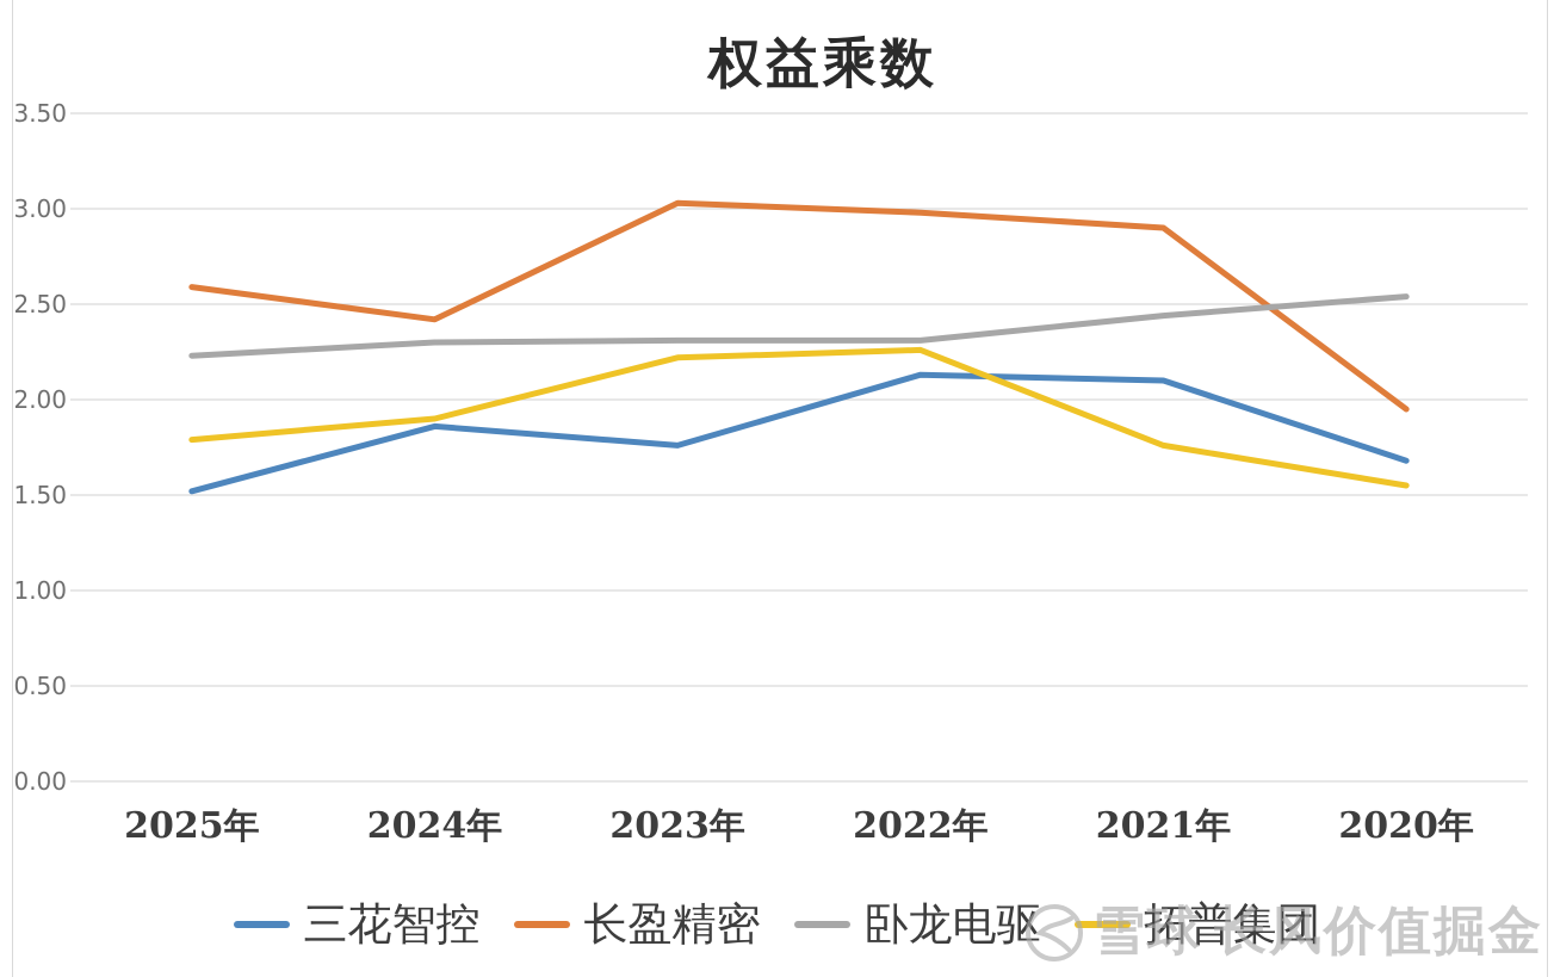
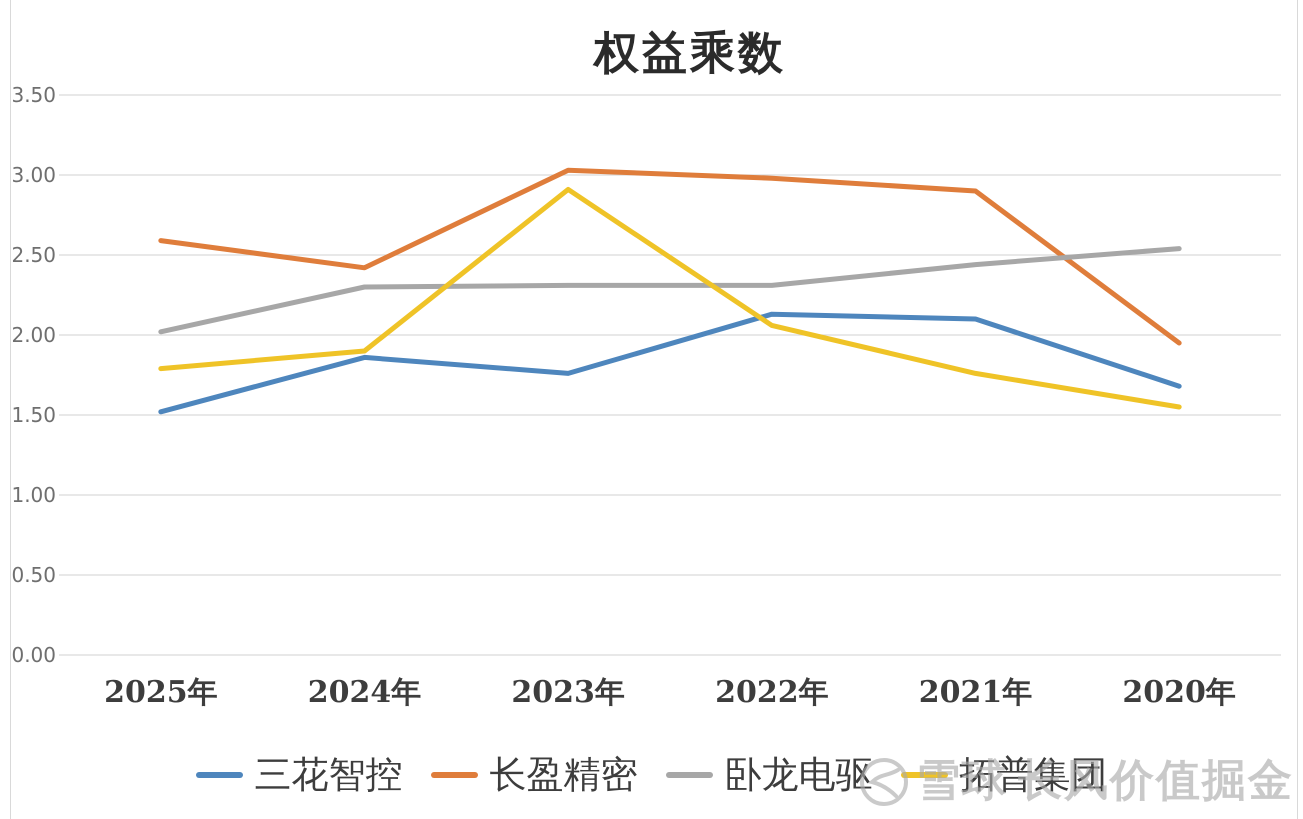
卧龙电驱/2025年: 2.23 -> 2.02
拓普集团/2023年: 2.22 -> 2.91
拓普集团/2022年: 2.26 -> 2.06
